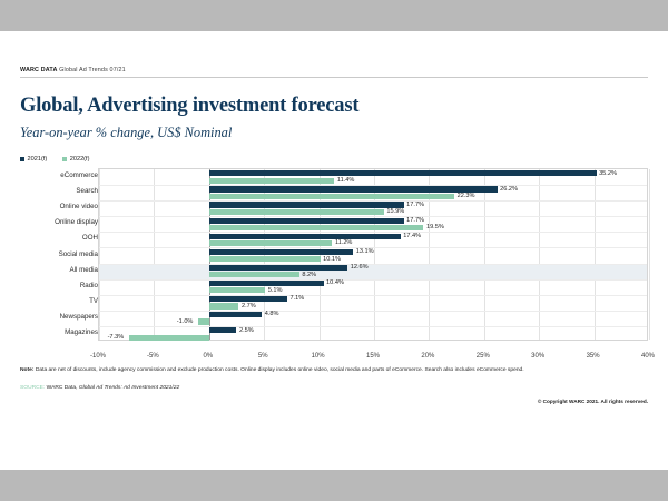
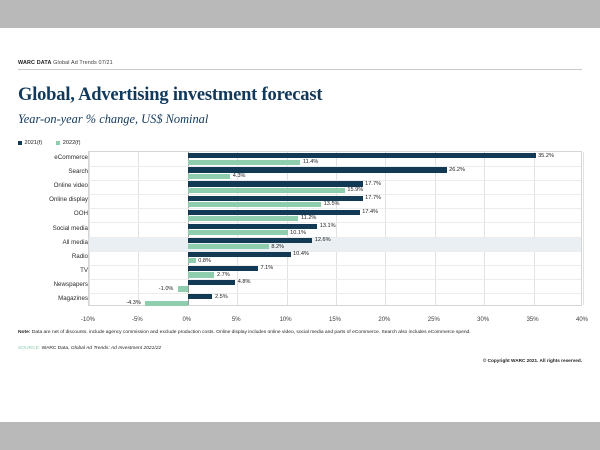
2022(f)/Search: 22.3% -> 4.3%
2022(f)/Online display: 19.5% -> 13.5%
2022(f)/Radio: 5.1% -> 0.8%
2022(f)/Magazines: -7.3% -> -4.3%
